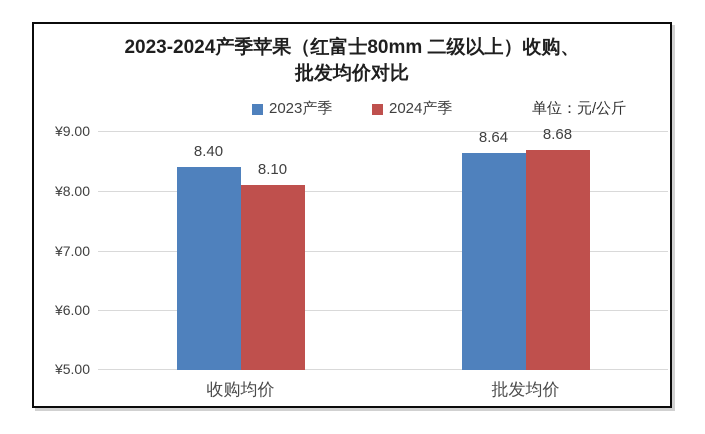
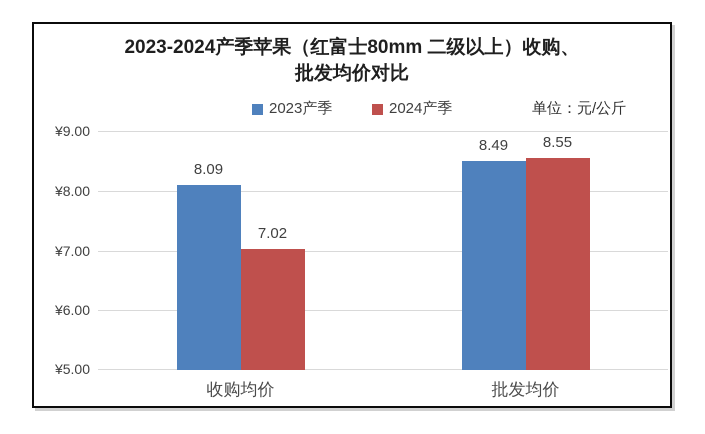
2023产季/收购均价: 8.40 -> 8.09
2024产季/收购均价: 8.10 -> 7.02
2023产季/批发均价: 8.64 -> 8.49
2024产季/批发均价: 8.68 -> 8.55
